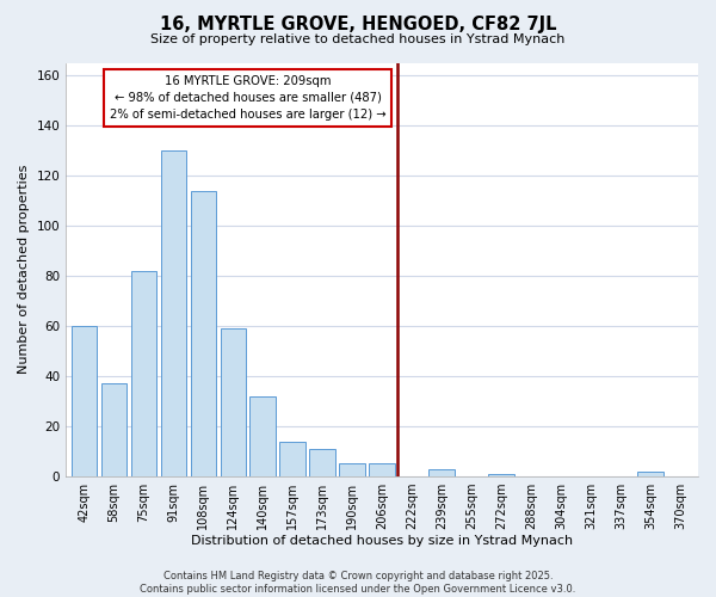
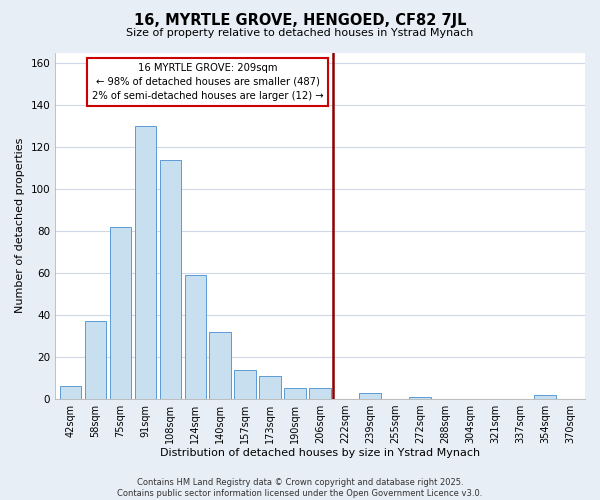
42sqm: 60 -> 6
